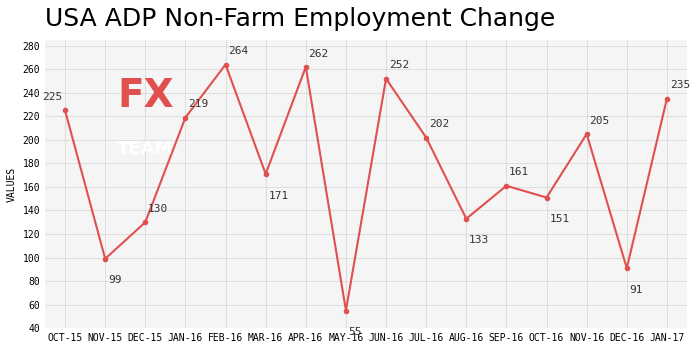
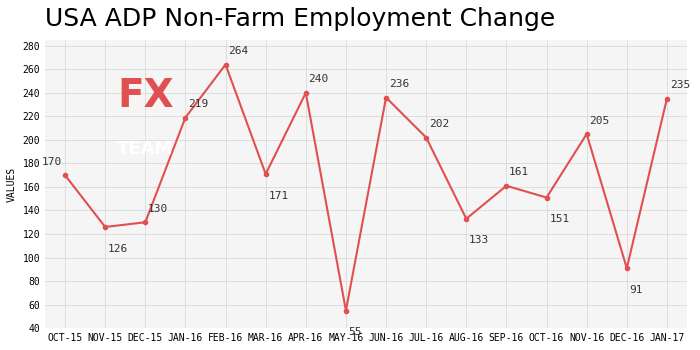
OCT-15: 225 -> 170
NOV-15: 99 -> 126
APR-16: 262 -> 240
JUN-16: 252 -> 236
